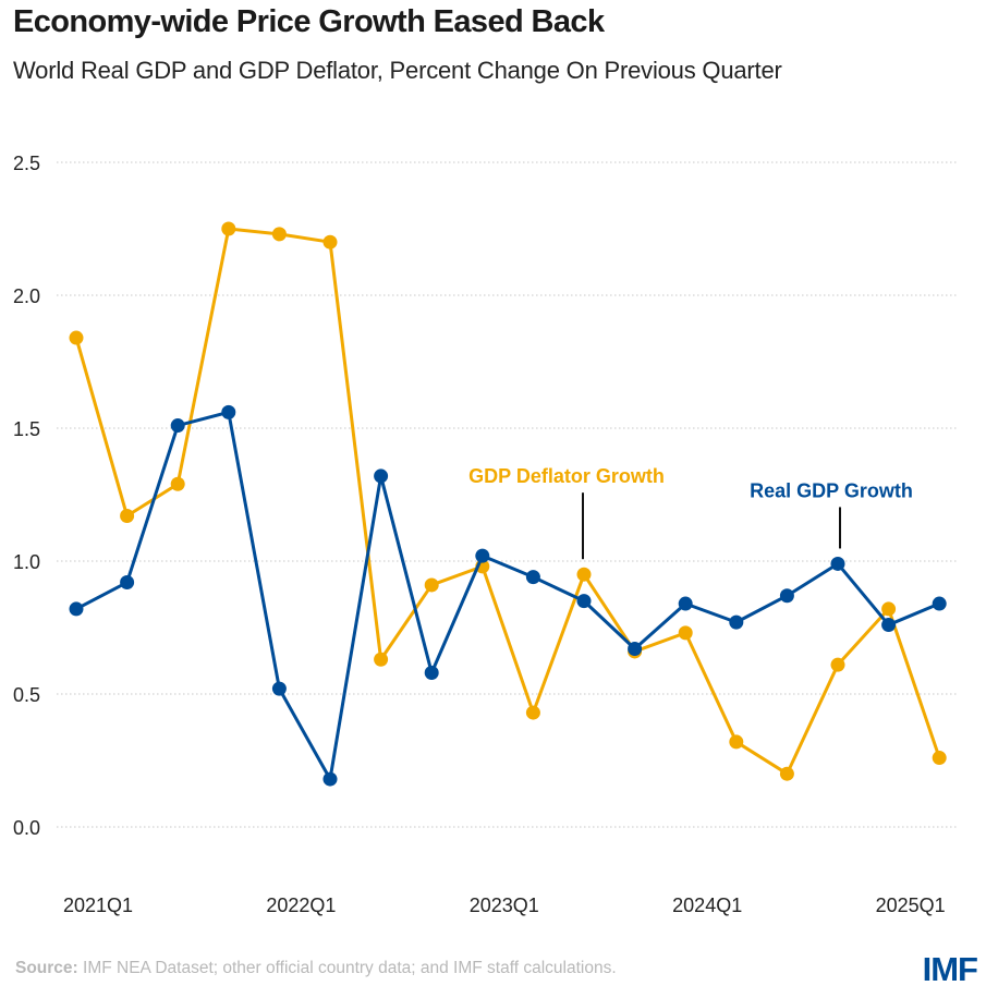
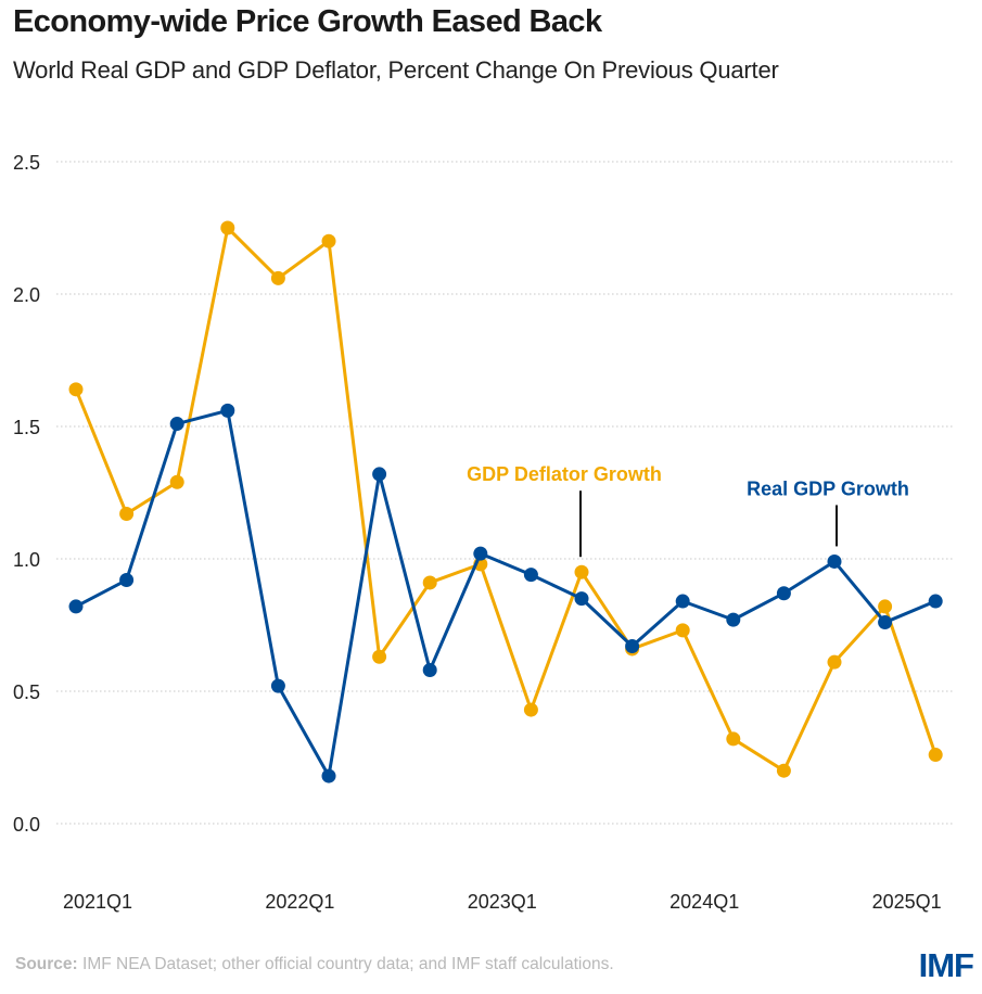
GDP Deflator Growth/2021Q1: 1.84 -> 1.64
GDP Deflator Growth/2022Q1: 2.23 -> 2.06
